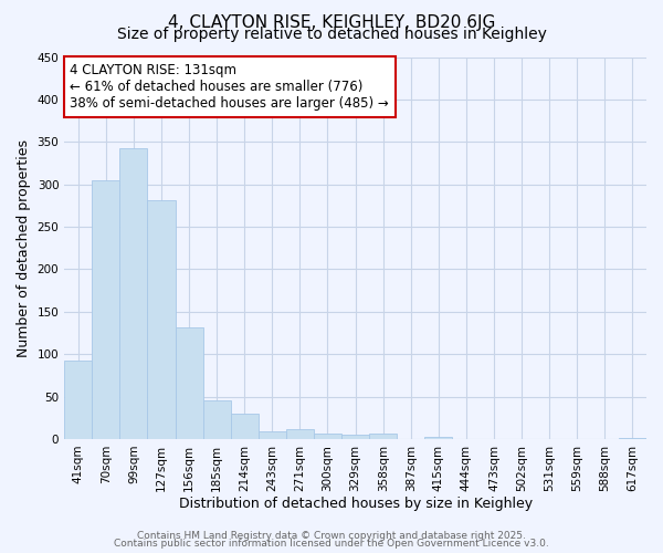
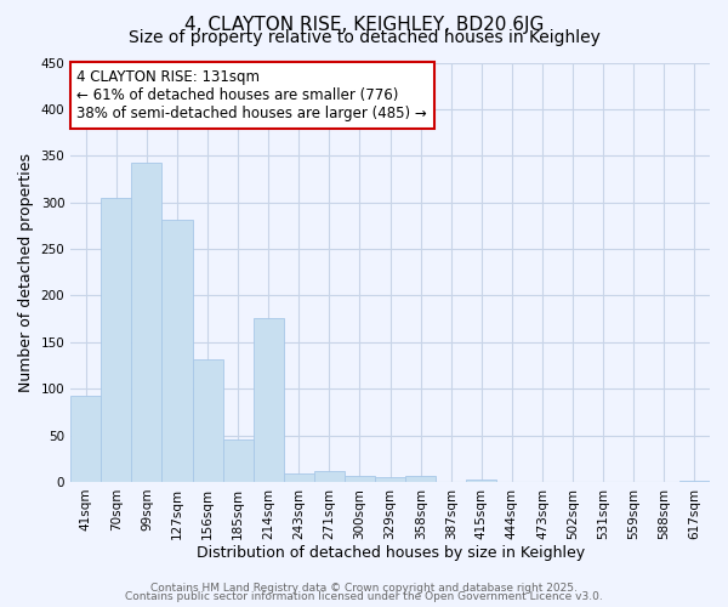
214sqm: 30 -> 176
